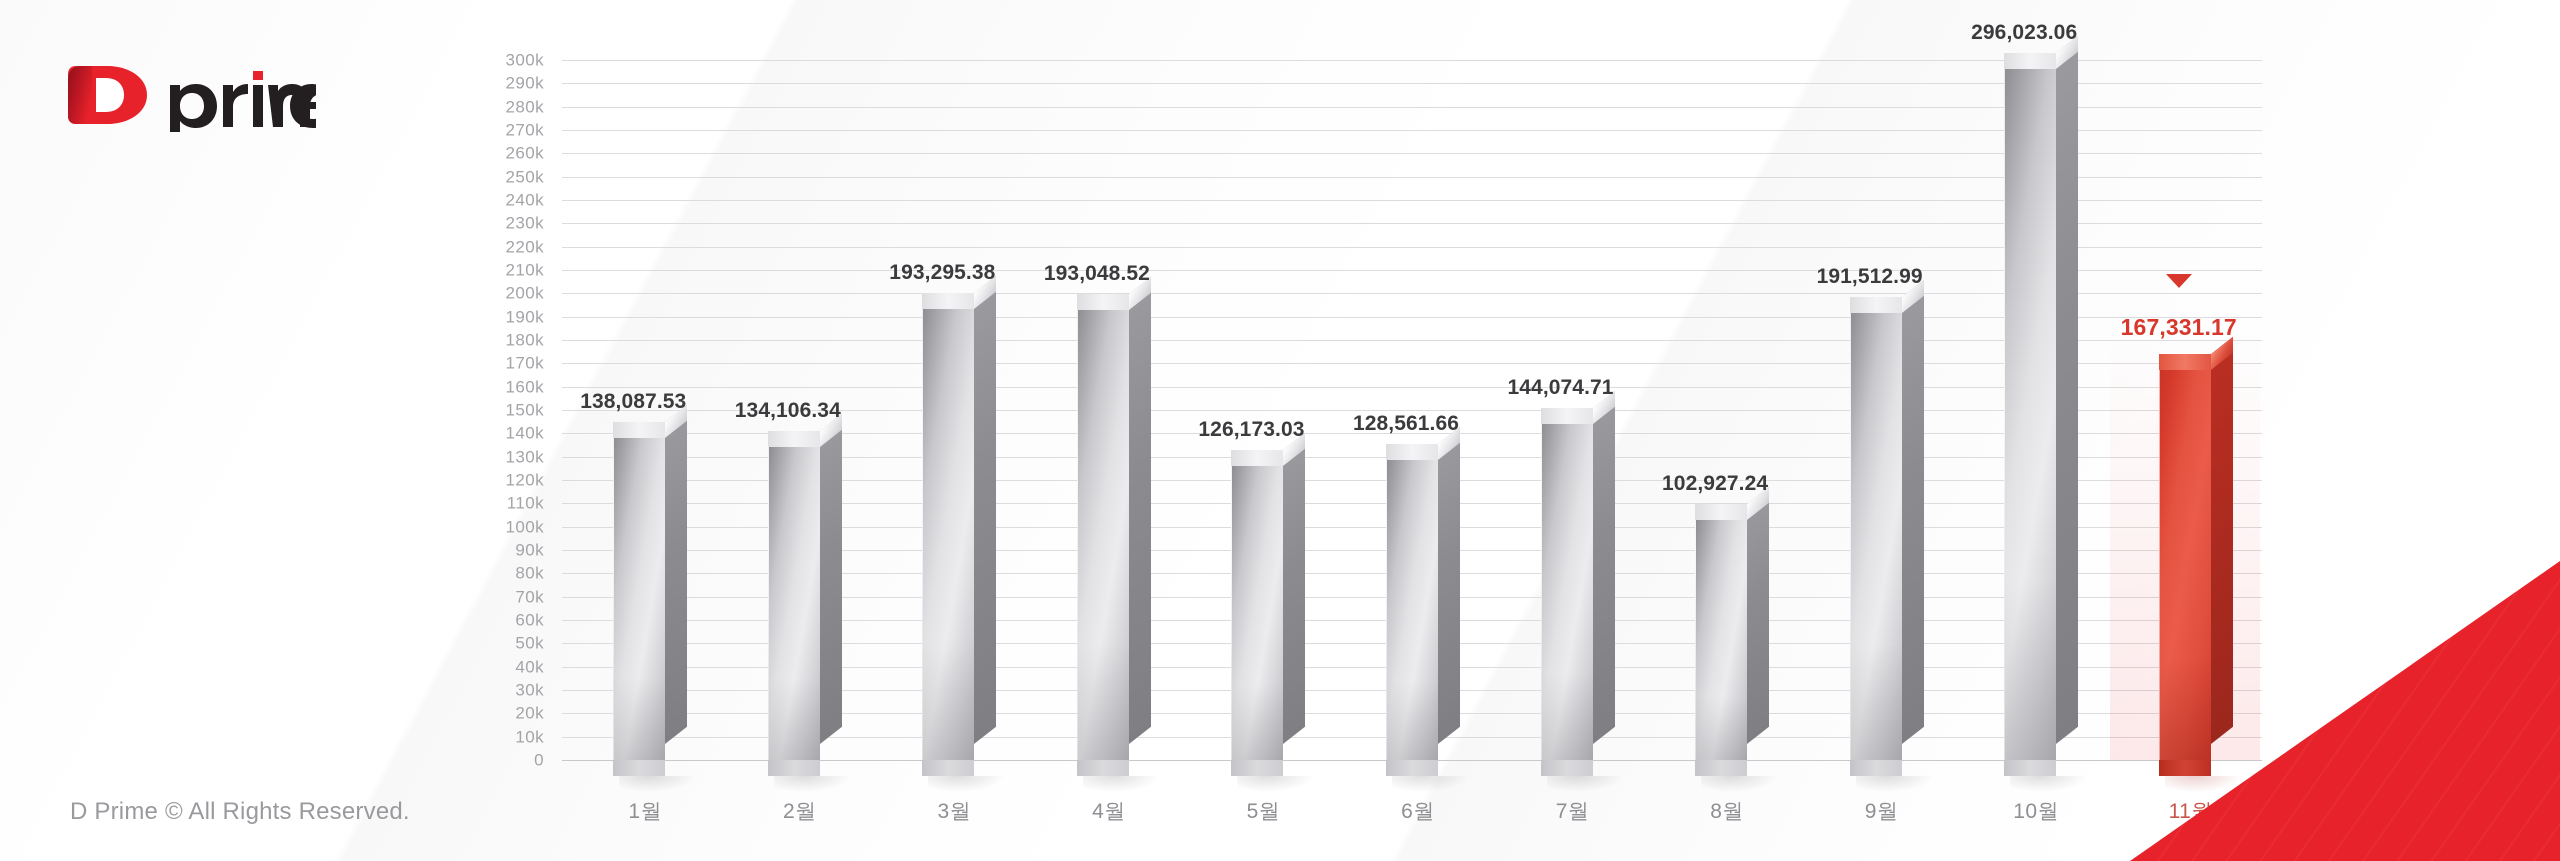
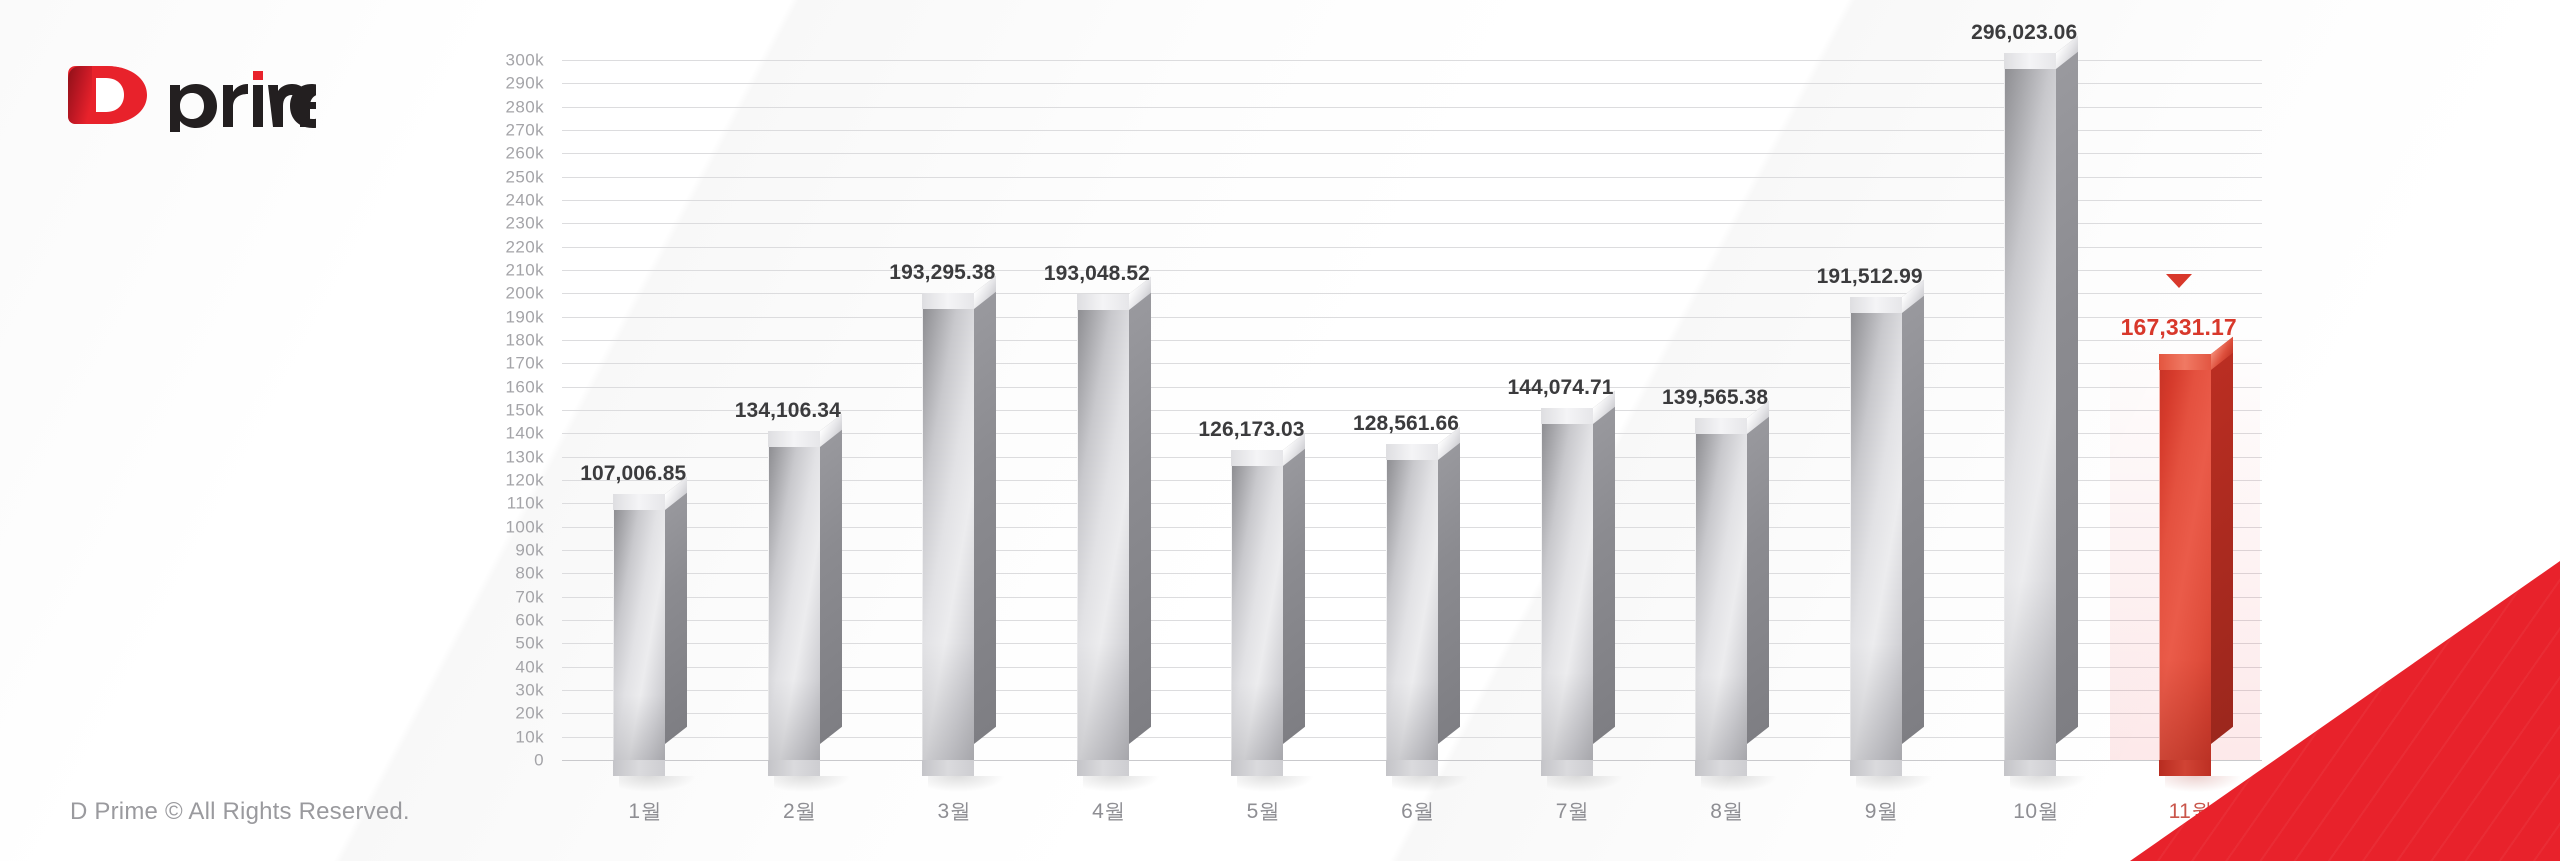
1월: 138,087.53 -> 107,006.85
8월: 102,927.24 -> 139,565.38
